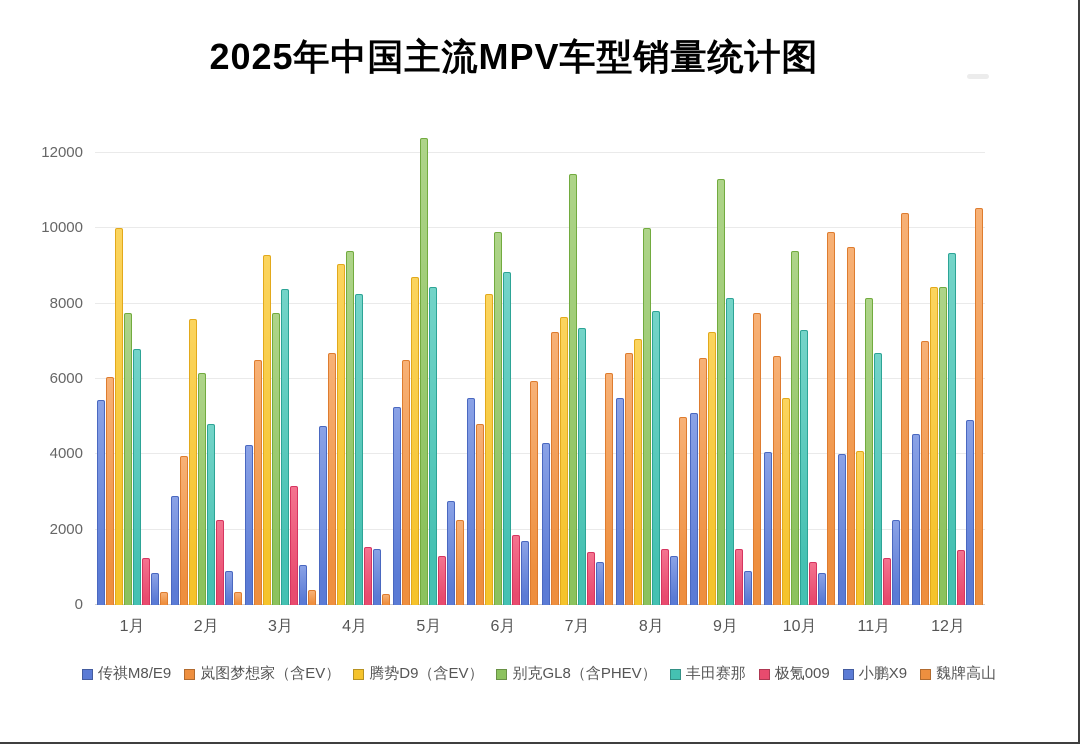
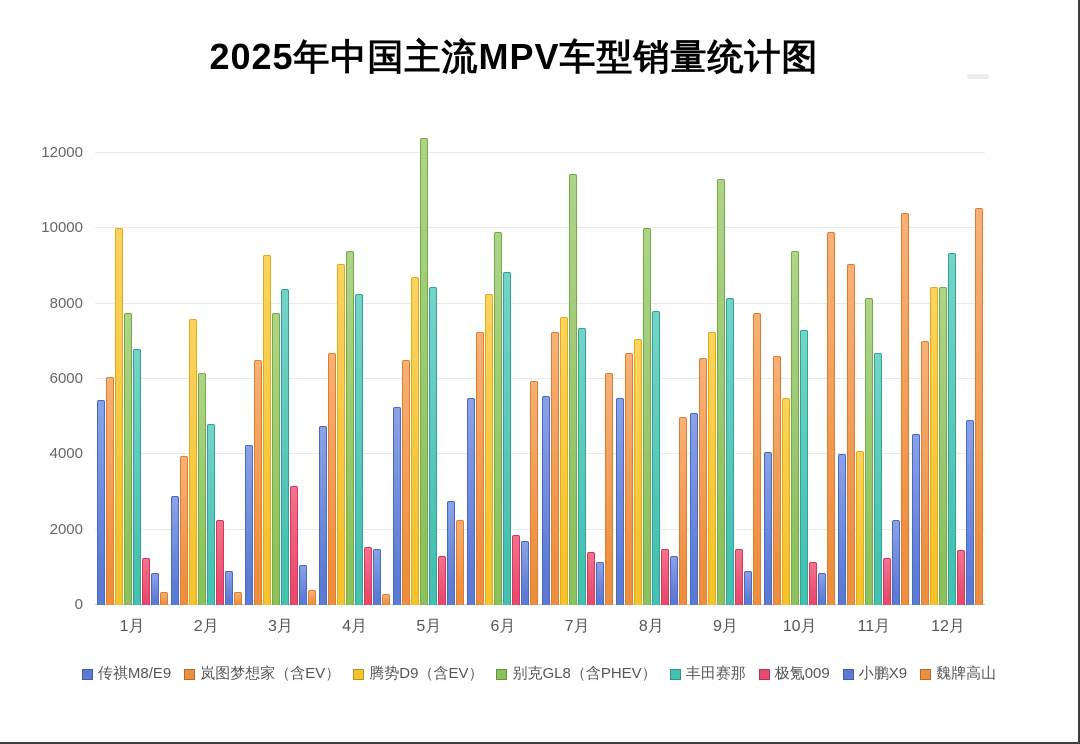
岚图梦想家（含EV）/6月: 4800 -> 7200
传祺M8/E9/7月: 4300 -> 5600
岚图梦想家（含EV）/11月: 9500 -> 9000
